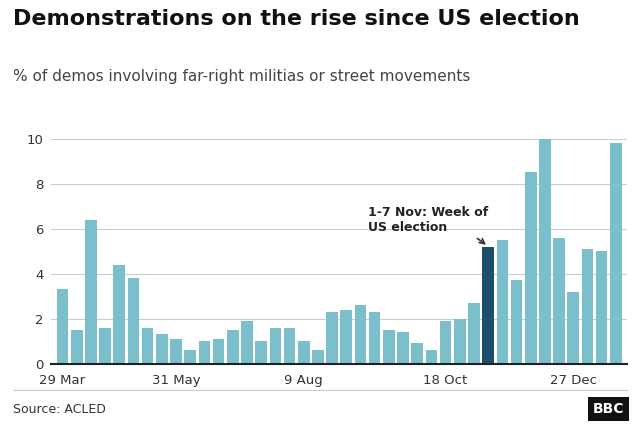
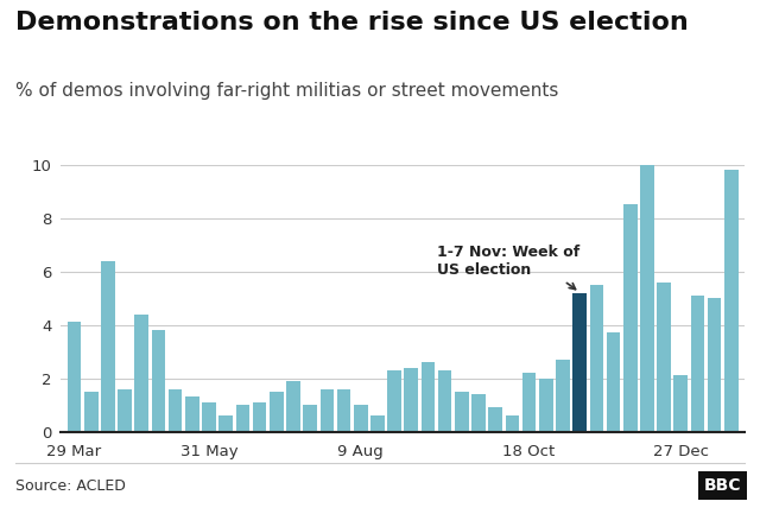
29 Mar: 3.3 -> 4.1
18 Oct: 1.9 -> 2.2
27 Dec: 3.2 -> 2.1
